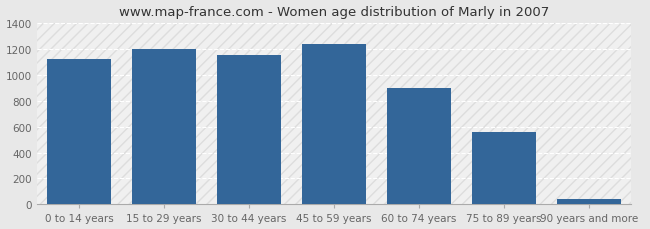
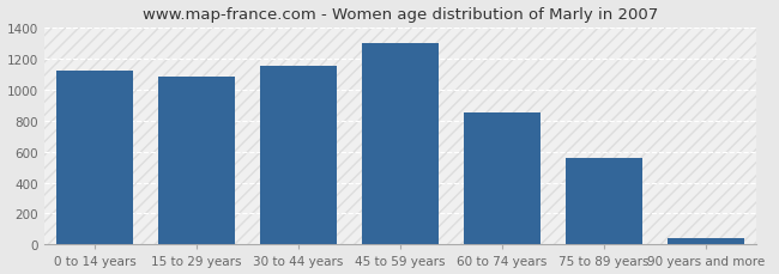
15 to 29 years: 1200 -> 1080
45 to 59 years: 1240 -> 1300
60 to 74 years: 900 -> 850
